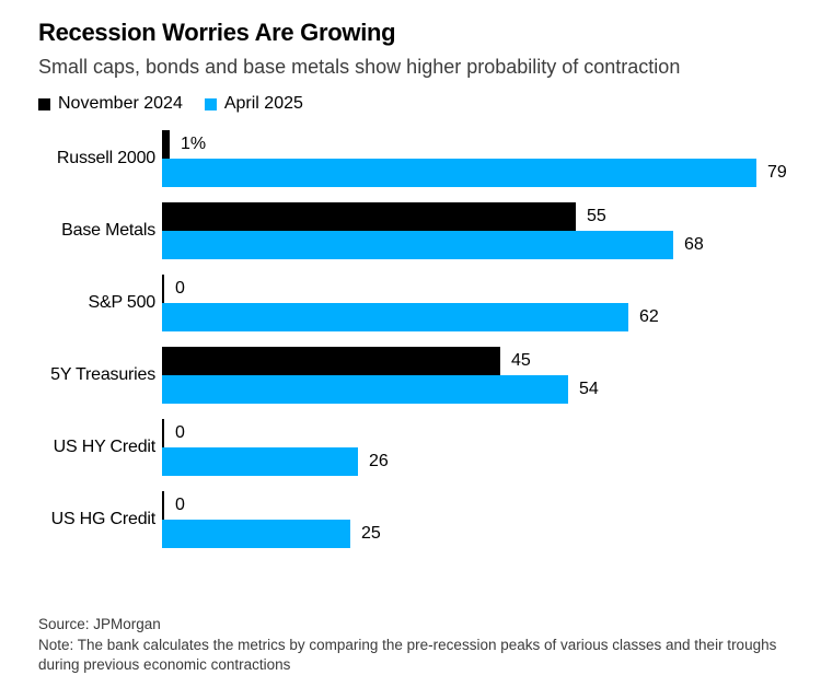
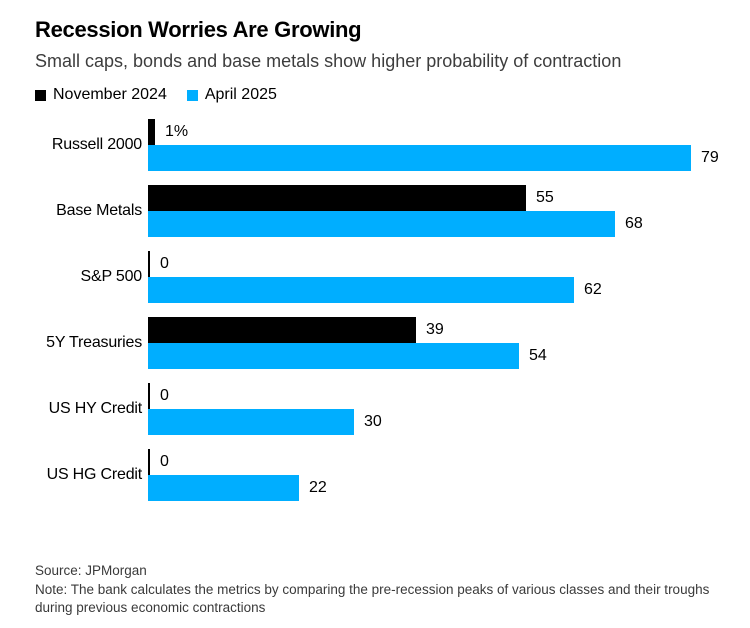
November 2024/5Y Treasuries: 45 -> 39
April 2025/US HY Credit: 26 -> 30
April 2025/US HG Credit: 25 -> 22
